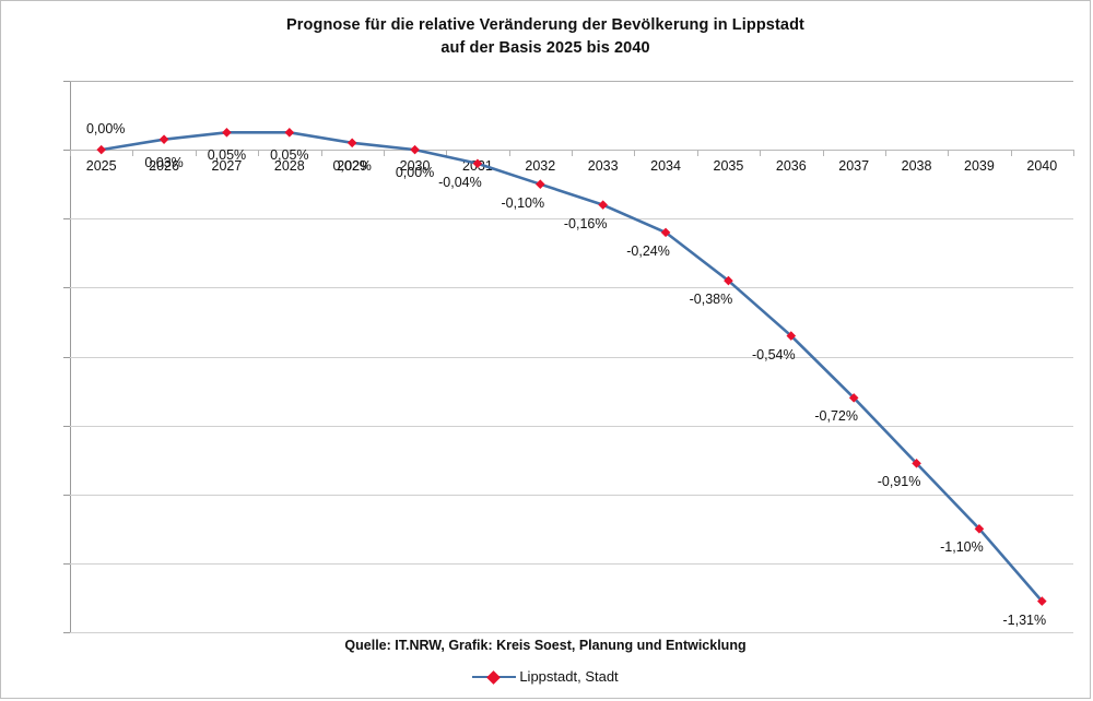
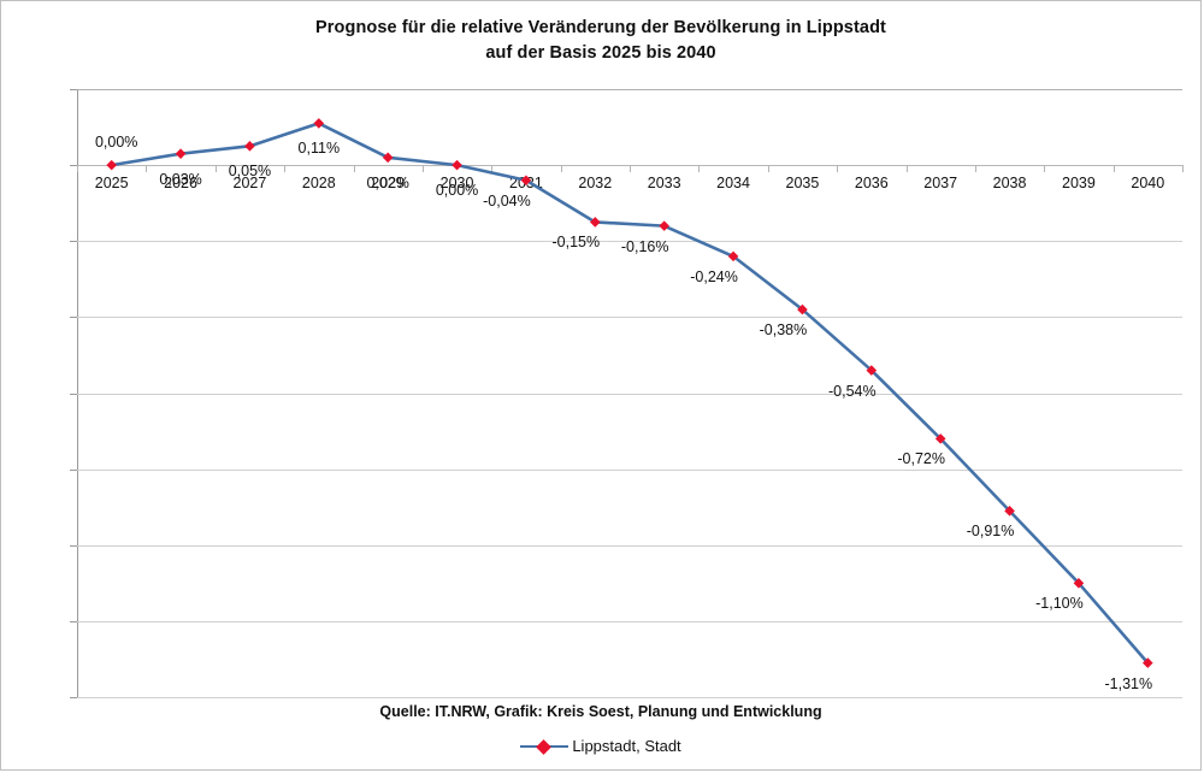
2028: 0,05% -> 0,11%
2032: -0,10% -> -0,15%
